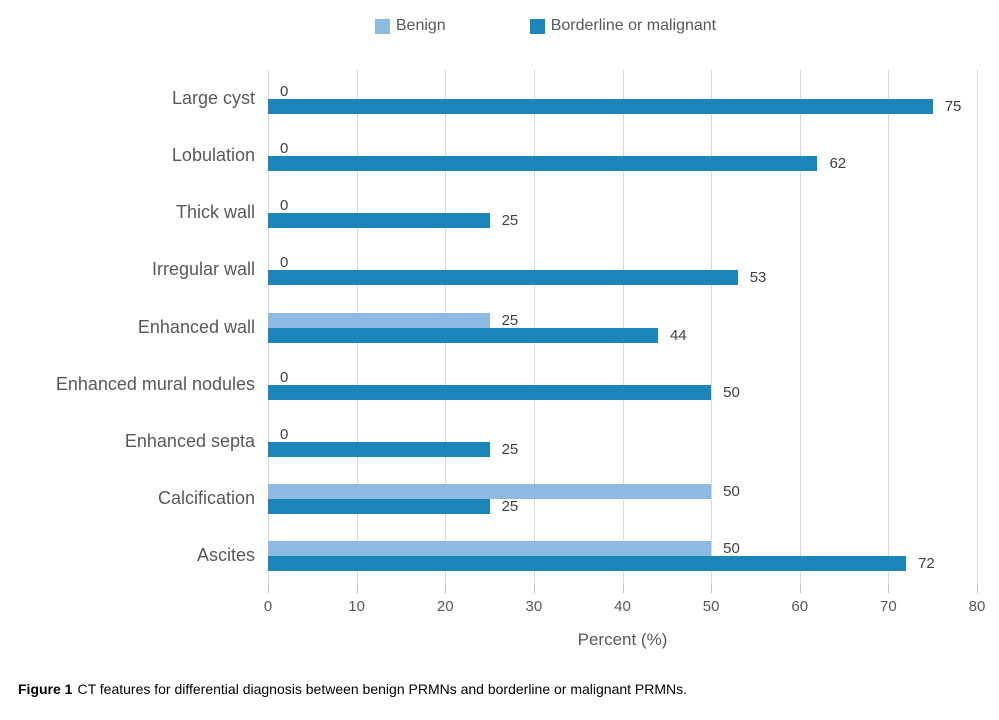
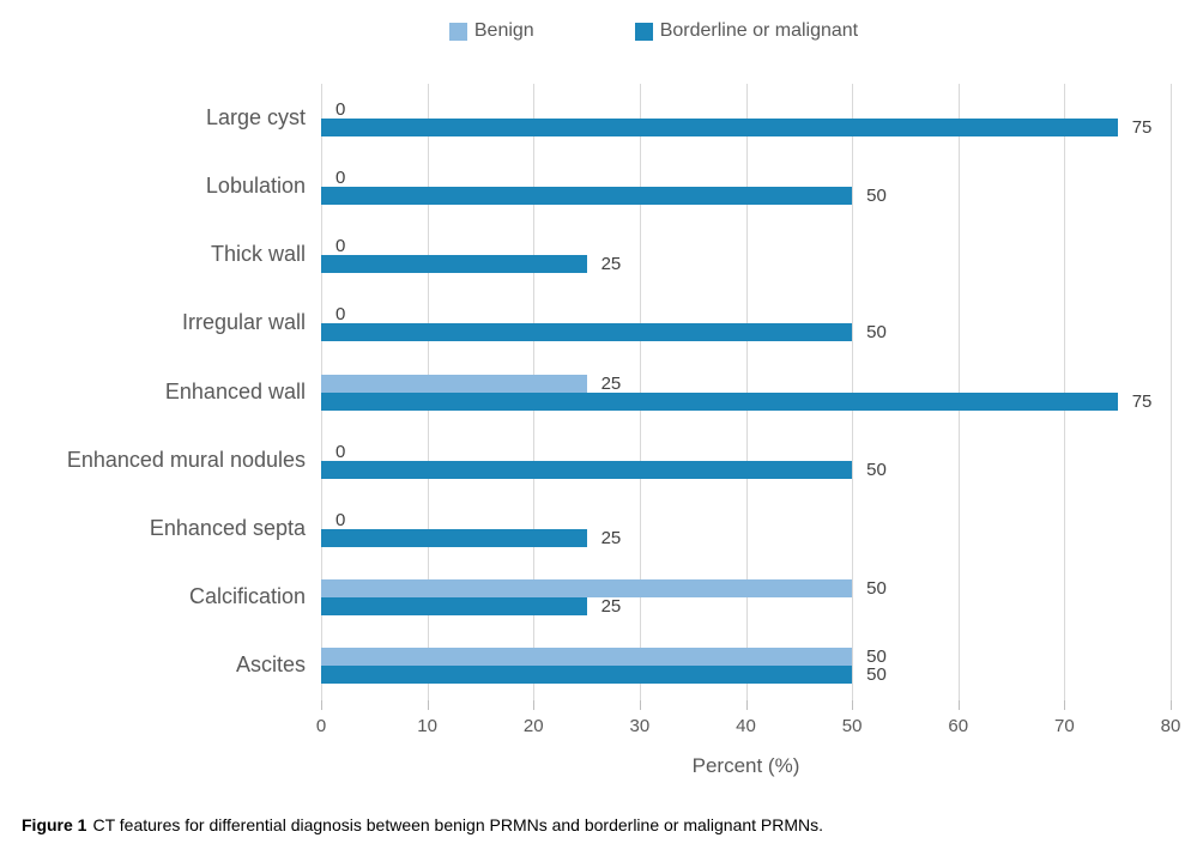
Borderline or malignant/Lobulation: 62 -> 50
Borderline or malignant/Irregular wall: 53 -> 50
Borderline or malignant/Enhanced wall: 44 -> 75
Borderline or malignant/Ascites: 72 -> 50
